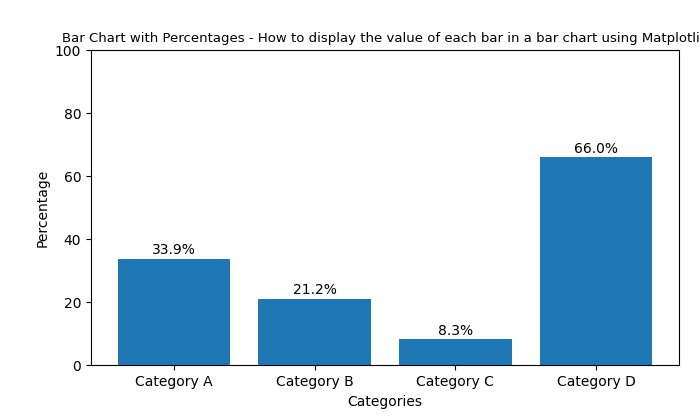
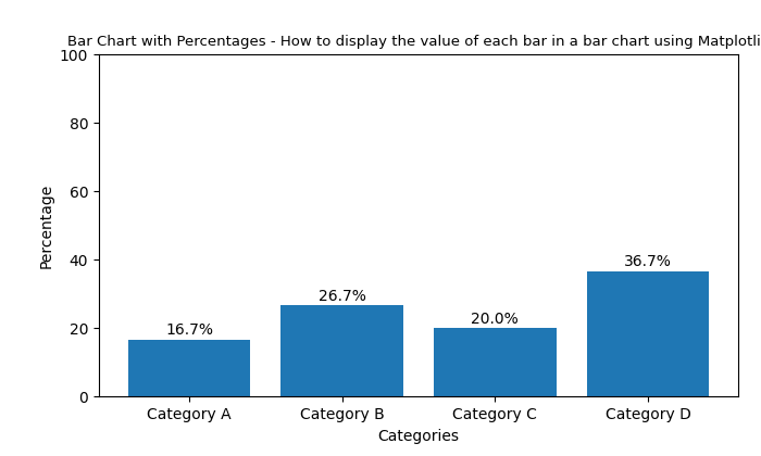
Category A: 33.9% -> 16.7%
Category B: 21.2% -> 26.7%
Category C: 8.3% -> 20.0%
Category D: 66.0% -> 36.7%
